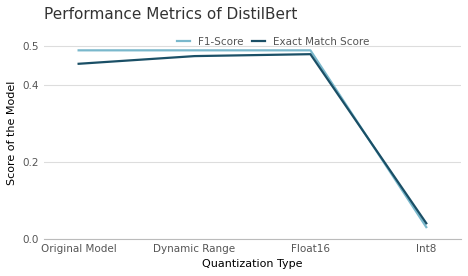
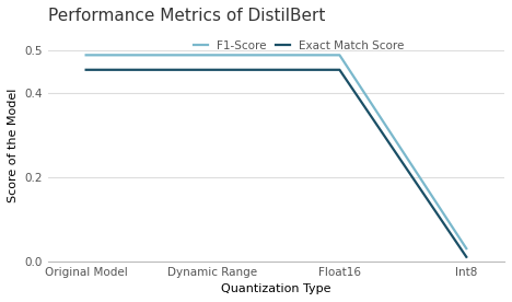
Exact Match Score/Dynamic Range: 0.475 -> 0.455
Exact Match Score/Float16: 0.480 -> 0.455
Exact Match Score/Int8: 0.040 -> 0.010
